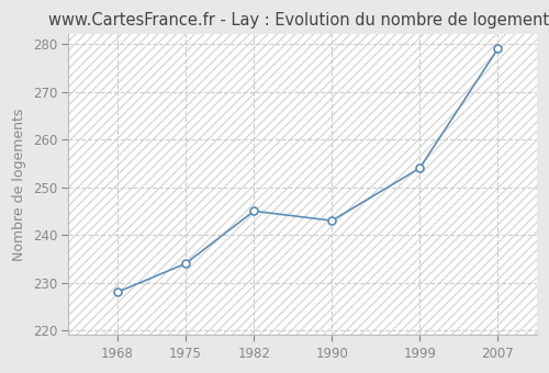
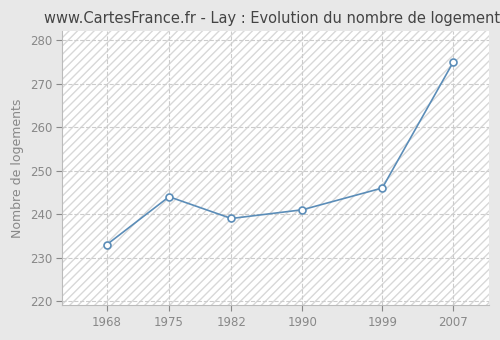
1968: 228 -> 233
1975: 234 -> 244
1982: 245 -> 239
1990: 243 -> 241
1999: 254 -> 246
2007: 279 -> 275
